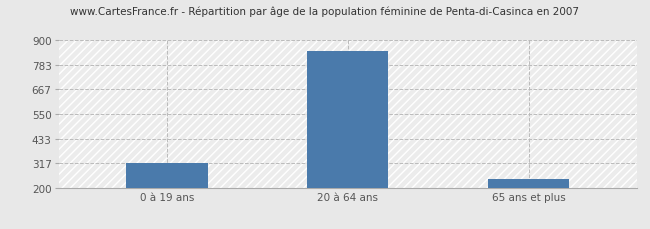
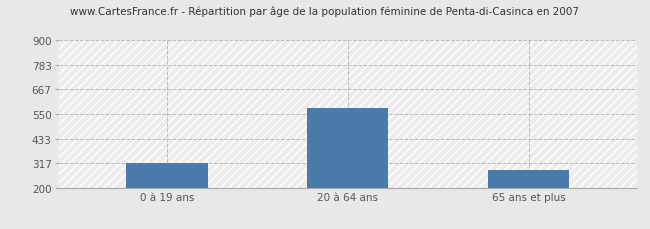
20 à 64 ans: 851 -> 580
65 ans et plus: 243 -> 285
